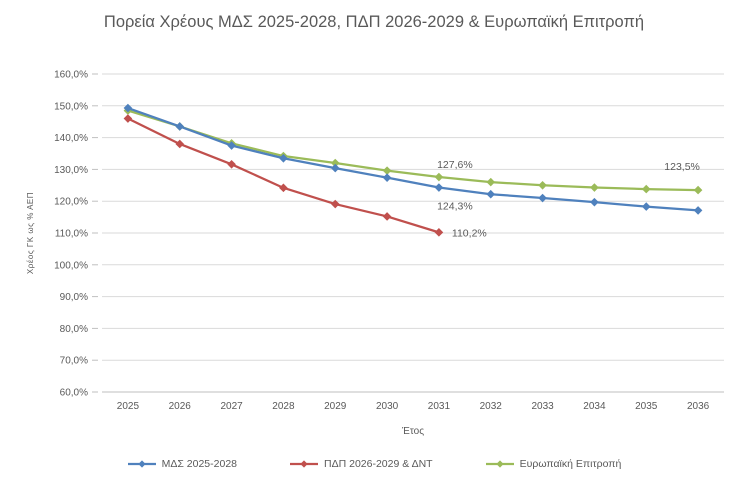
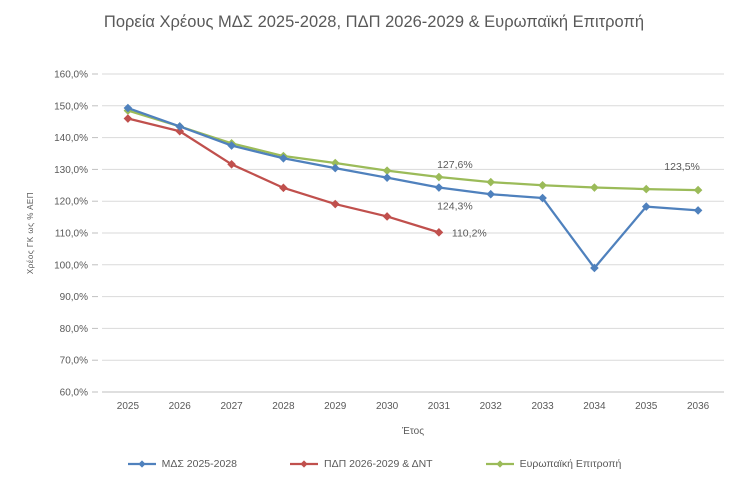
ΠΔΠ 2026-2029 & ΔΝΤ/2026: 138% -> 142%
ΜΔΣ 2025-2028/2034: 120% -> 99%
